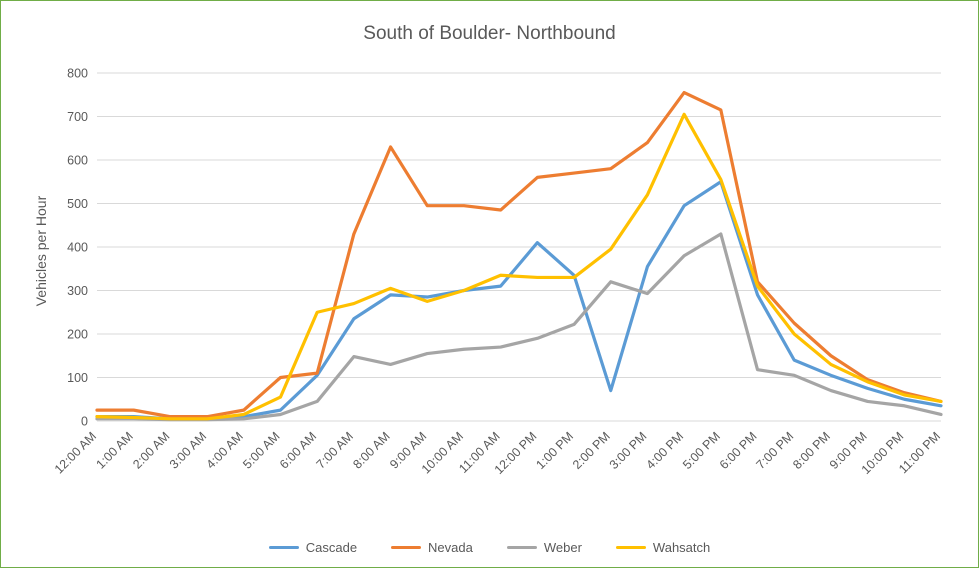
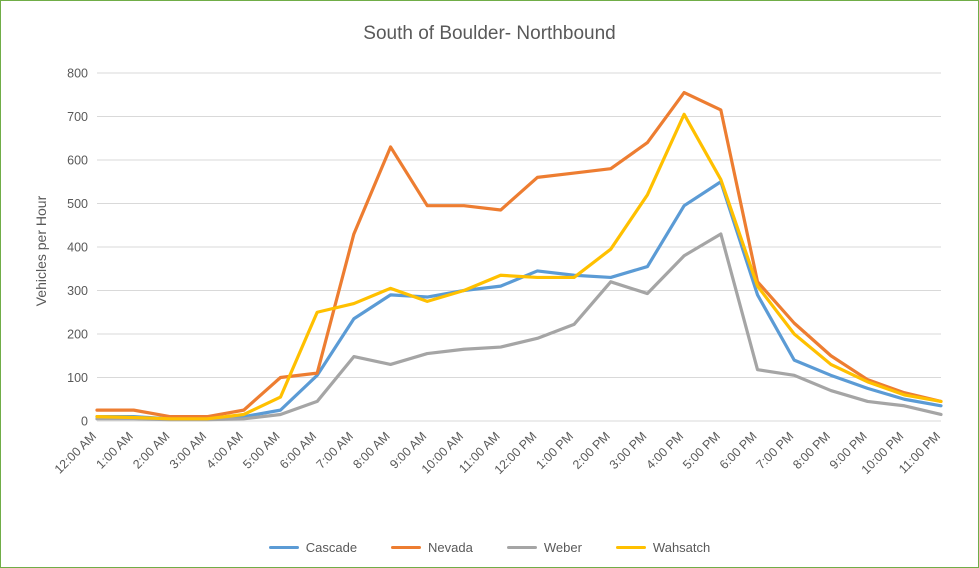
Cascade/12:00 PM: 410 -> 340
Cascade/2:00 PM: 70 -> 330
